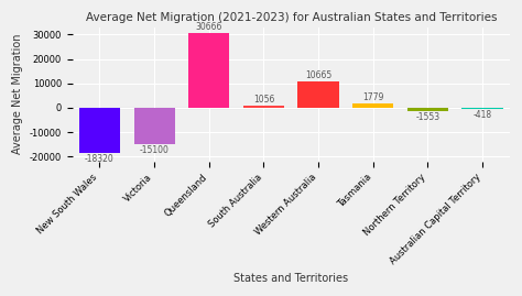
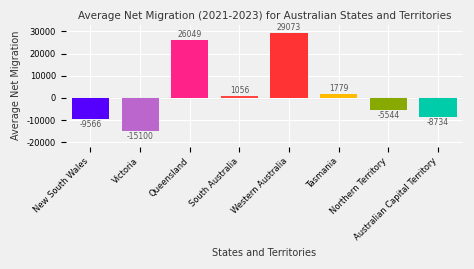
New South Wales: -18320 -> -9566
Queensland: 30666 -> 26049
Western Australia: 10665 -> 29073
Northern Territory: -1553 -> -5544
Australian Capital Territory: -418 -> -8734
